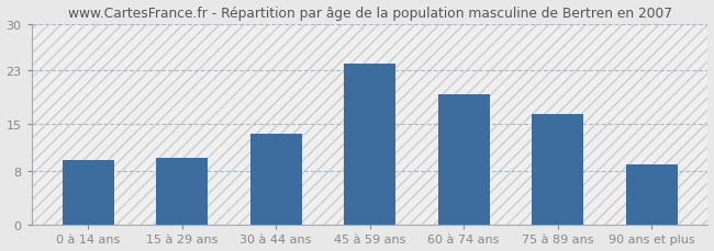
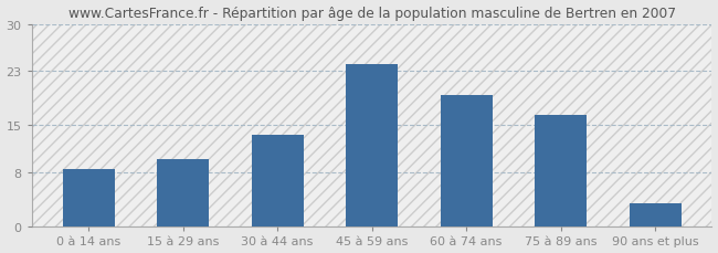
0 à 14 ans: 9.6 -> 8.5
90 ans et plus: 9.0 -> 3.5
